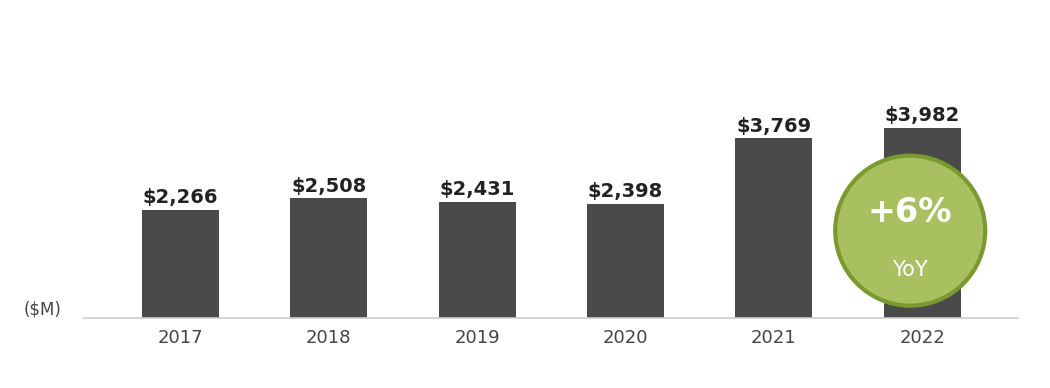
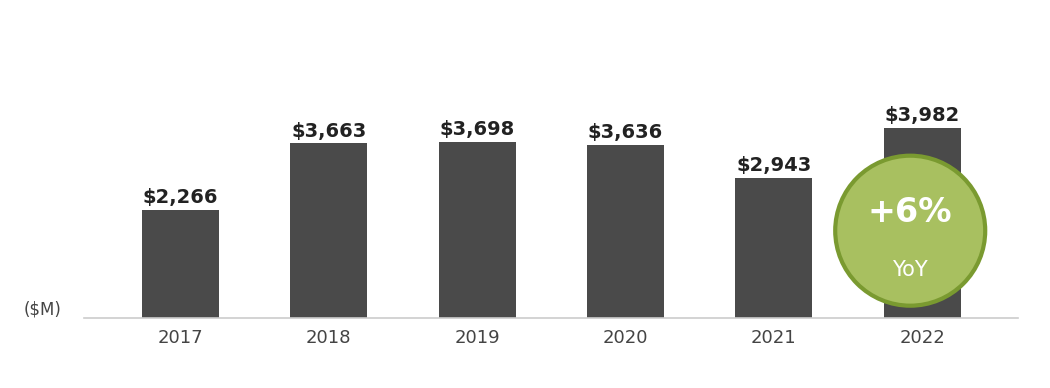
2018: $2,508 -> $3,663
2019: $2,431 -> $3,698
2020: $2,398 -> $3,636
2021: $3,769 -> $2,943
